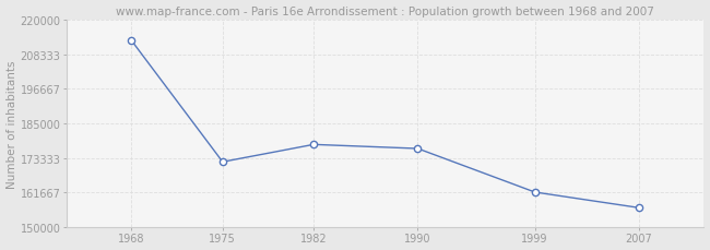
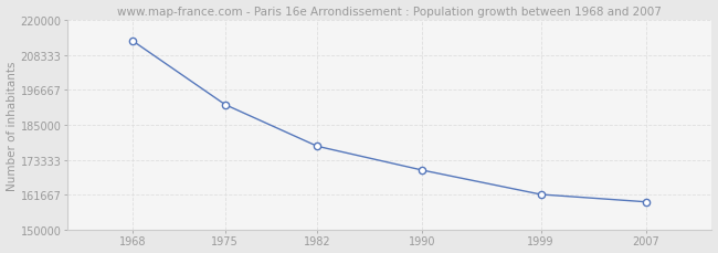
1975: 172000 -> 191800
1990: 176500 -> 169900
2007: 156500 -> 159300
